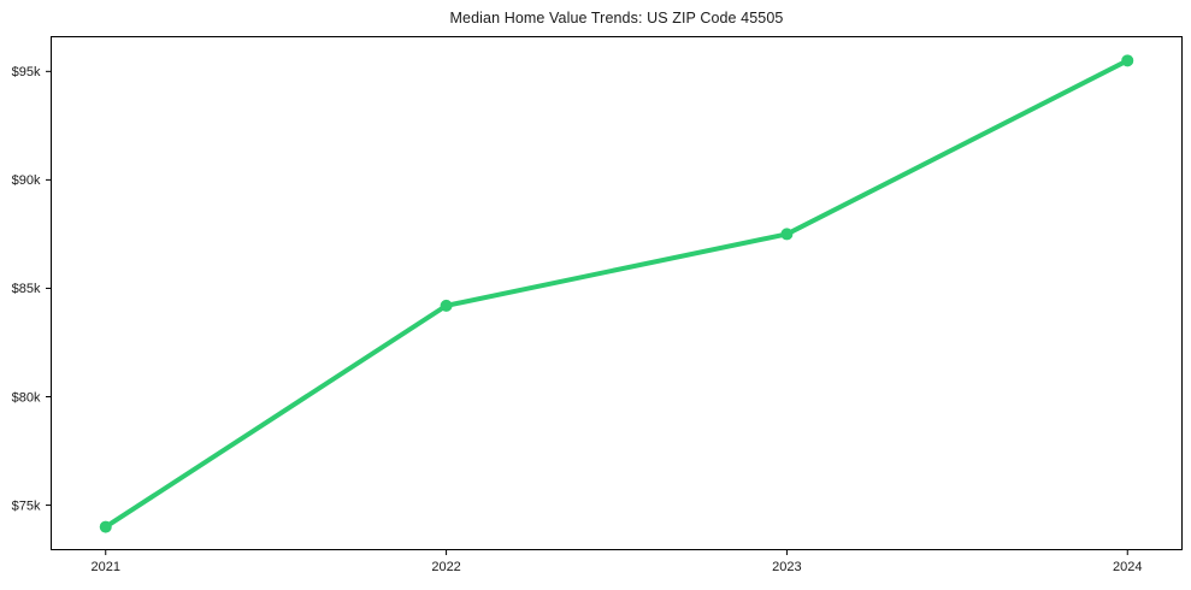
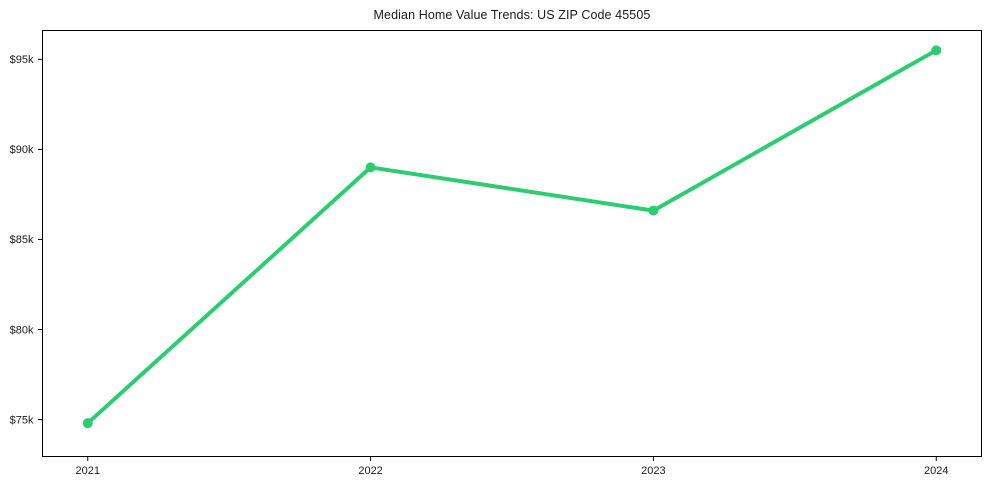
2021: $74.0k -> $74.8k
2022: $84.2k -> $89.0k
2023: $87.5k -> $86.6k
